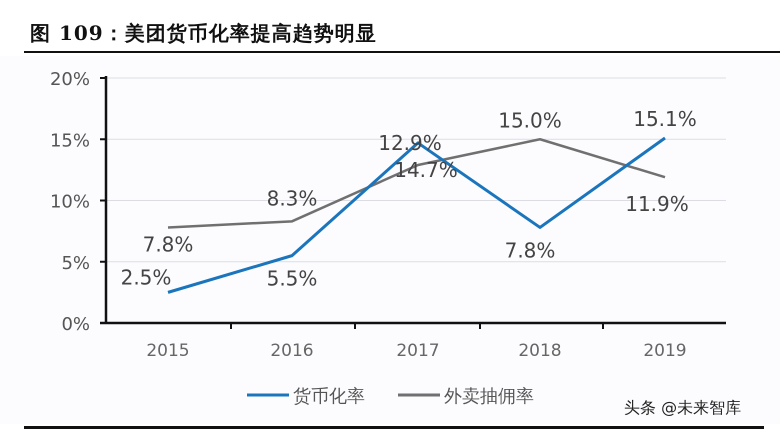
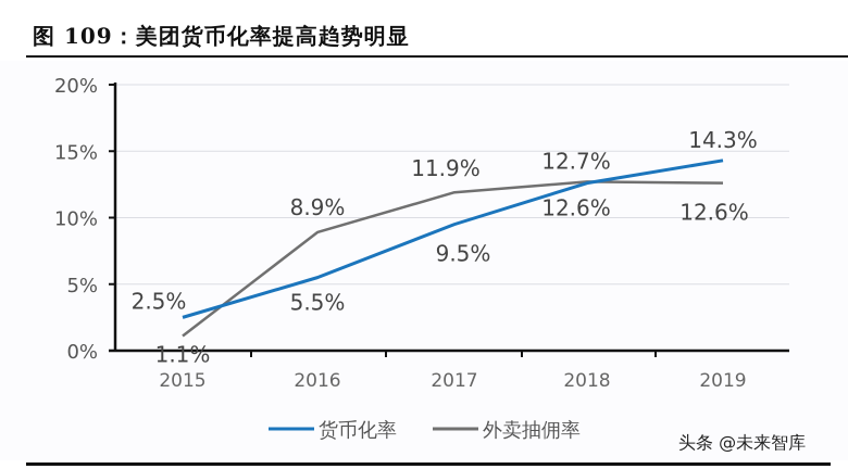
外卖抽佣率/2015: 7.8% -> 1.1%
外卖抽佣率/2016: 8.3% -> 8.9%
货币化率/2017: 14.7% -> 9.5%
外卖抽佣率/2017: 12.9% -> 11.9%
货币化率/2018: 7.8% -> 12.6%
外卖抽佣率/2018: 15.0% -> 12.7%
货币化率/2019: 15.1% -> 14.3%
外卖抽佣率/2019: 11.9% -> 12.6%
